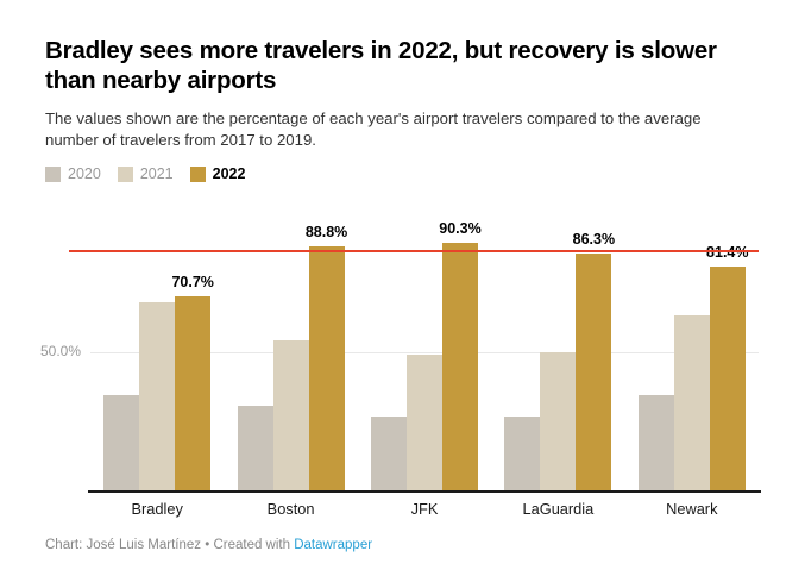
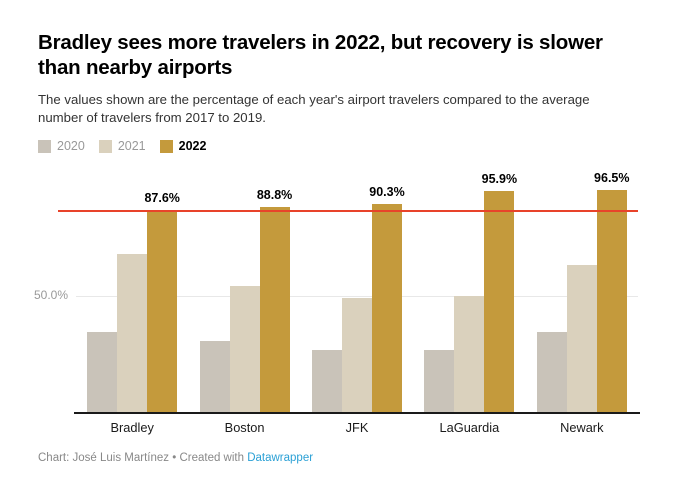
2022/Bradley: 70.7% -> 87.6%
2022/LaGuardia: 86.3% -> 95.9%
2022/Newark: 81.4% -> 96.5%
